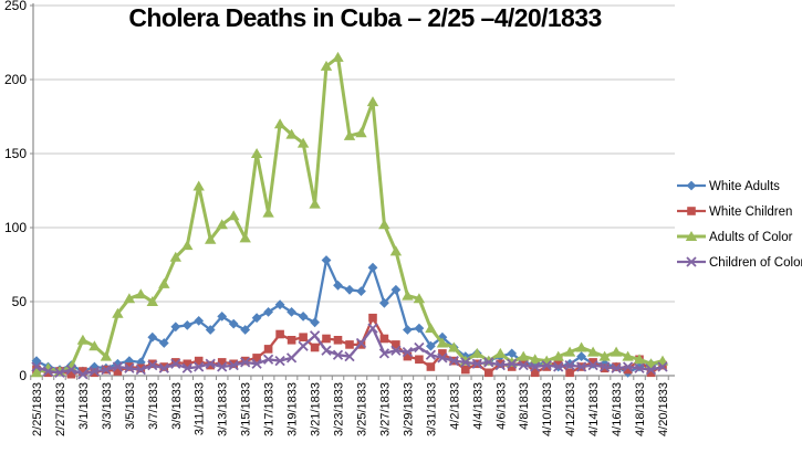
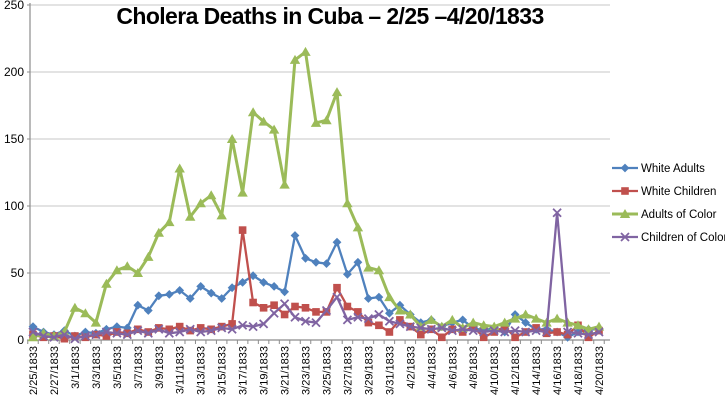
White Children/3/17/1833: 18 -> 82
White Adults/4/12/1833: 8 -> 19
Children of Color/4/16/1833: 5 -> 95
